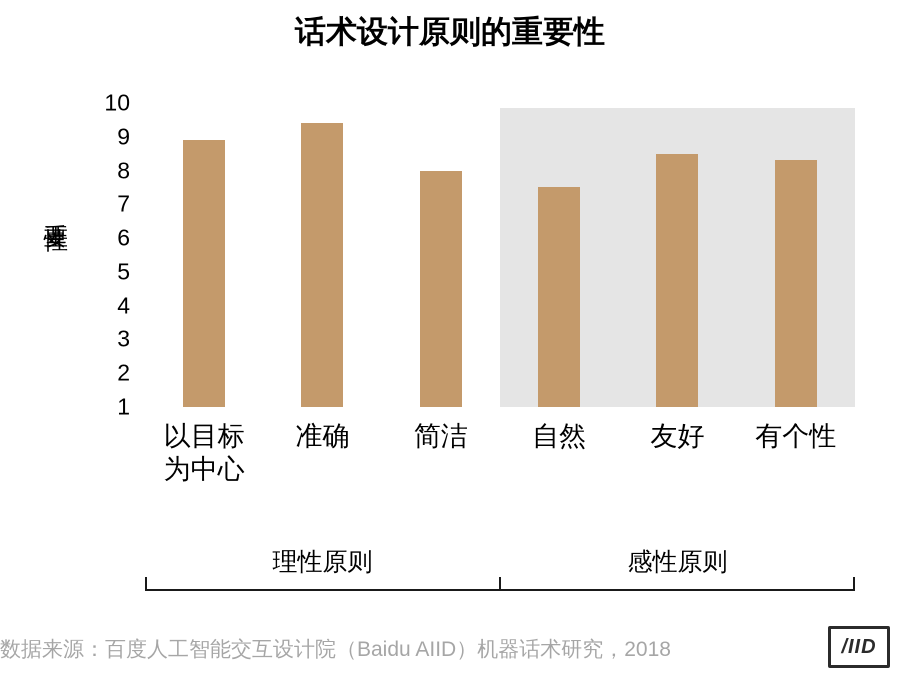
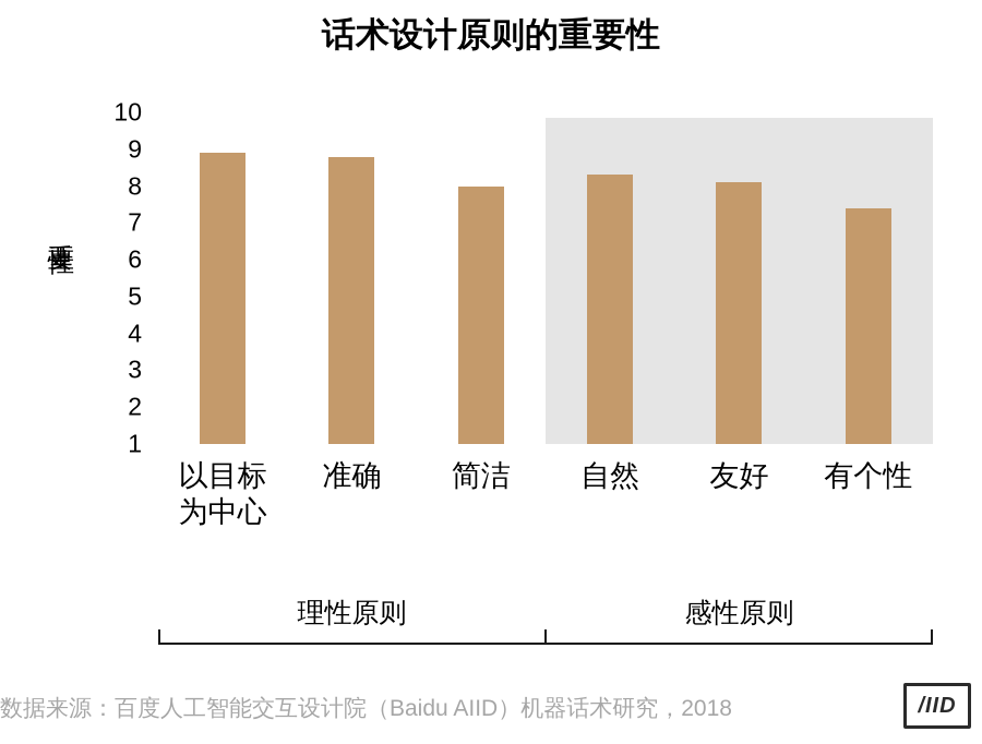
准确: 9.4 -> 8.8
自然: 7.5 -> 8.3
友好: 8.5 -> 8.1
有个性: 8.3 -> 7.4
